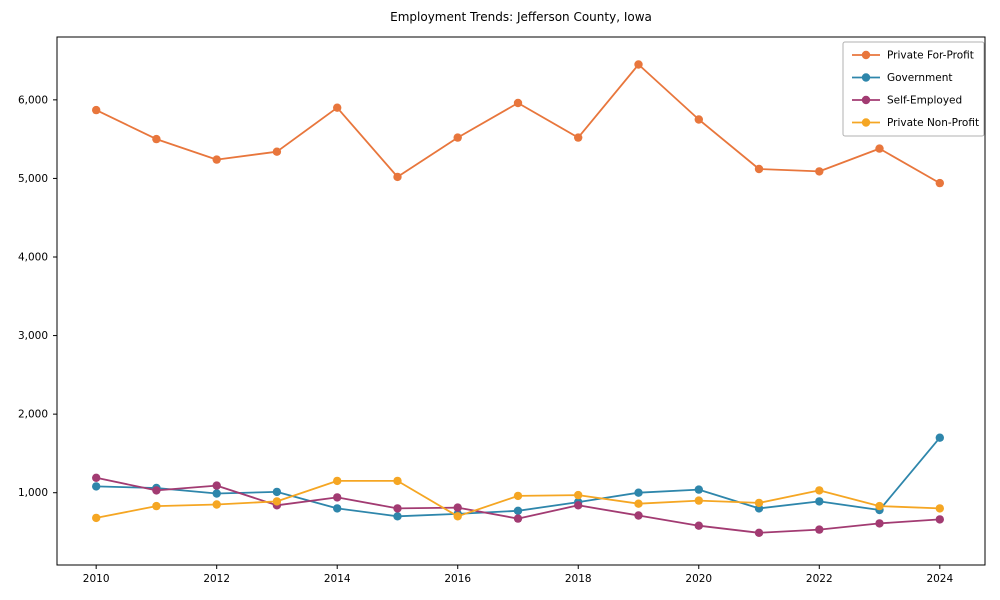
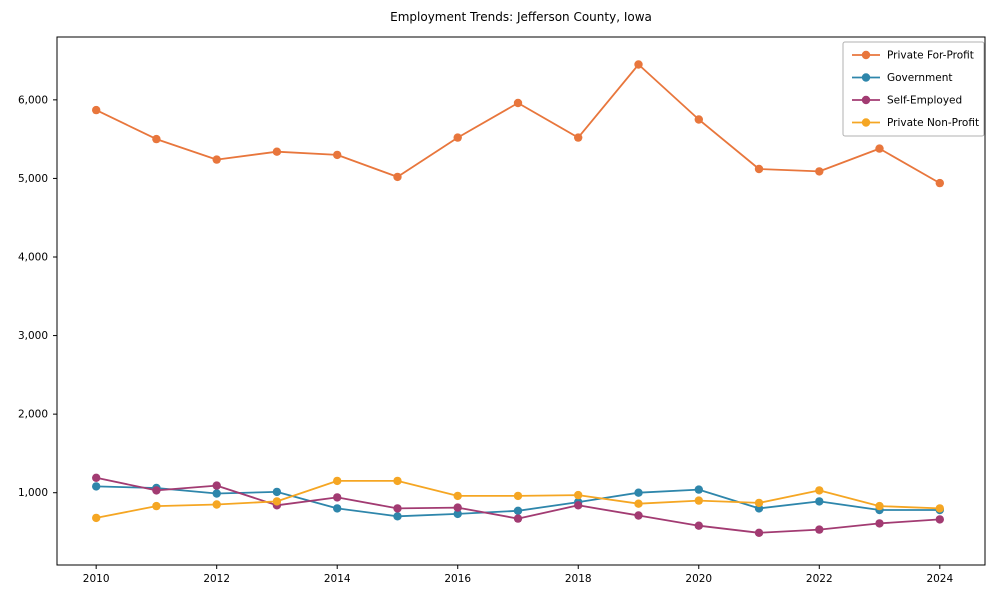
Private For-Profit/2014: 5900 -> 5300
Private Non-Profit/2016: 700 -> 1000
Government/2024: 1700 -> 800
